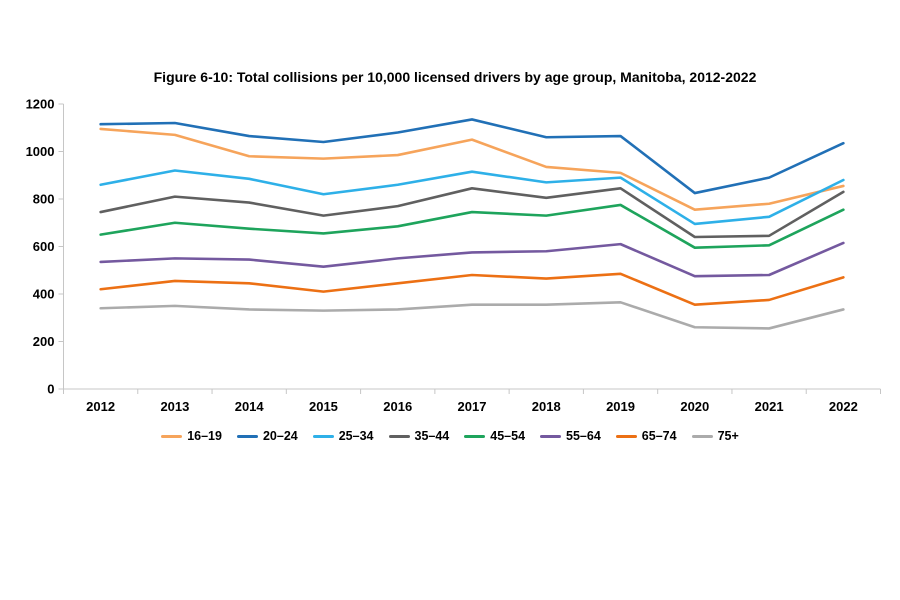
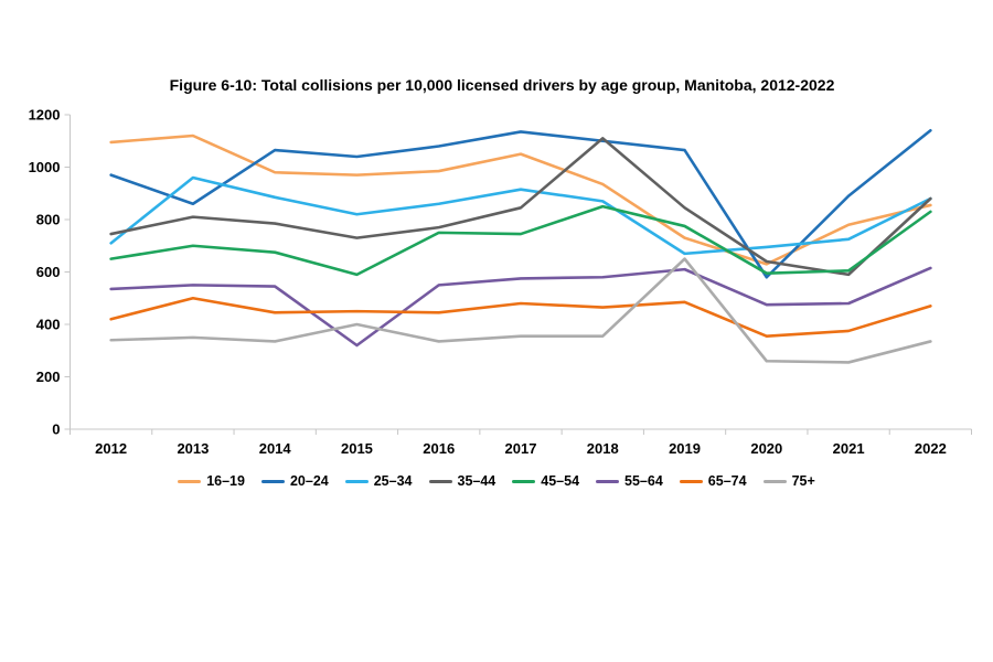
20–24/2012: 1120 -> 970
25–34/2012: 860 -> 710
16–19/2013: 1070 -> 1120
20–24/2013: 1120 -> 860
25–34/2013: 920 -> 960
65–74/2013: 460 -> 500
45–54/2015: 660 -> 590
55–64/2015: 520 -> 320
65–74/2015: 410 -> 450
75+/2015: 330 -> 400
45–54/2016: 680 -> 750
20–24/2018: 1060 -> 1100
35–44/2018: 800 -> 1110
45–54/2018: 730 -> 850
16–19/2019: 910 -> 730
25–34/2019: 890 -> 670
75+/2019: 360 -> 650
16–19/2020: 760 -> 630
20–24/2020: 820 -> 580
35–44/2021: 640 -> 590
20–24/2022: 1040 -> 1140
35–44/2022: 830 -> 880
45–54/2022: 760 -> 830
